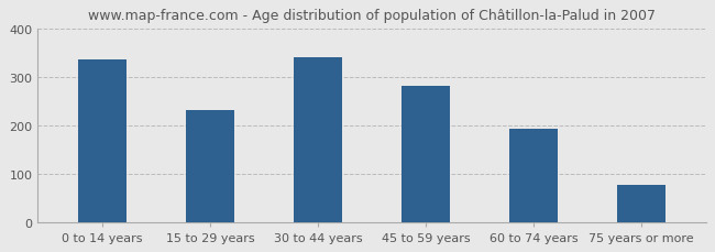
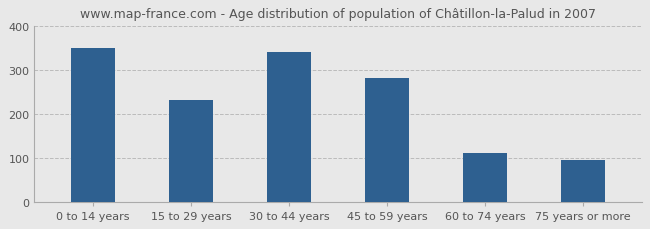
0 to 14 years: 335 -> 350
60 to 74 years: 192 -> 110
75 years or more: 76 -> 95
